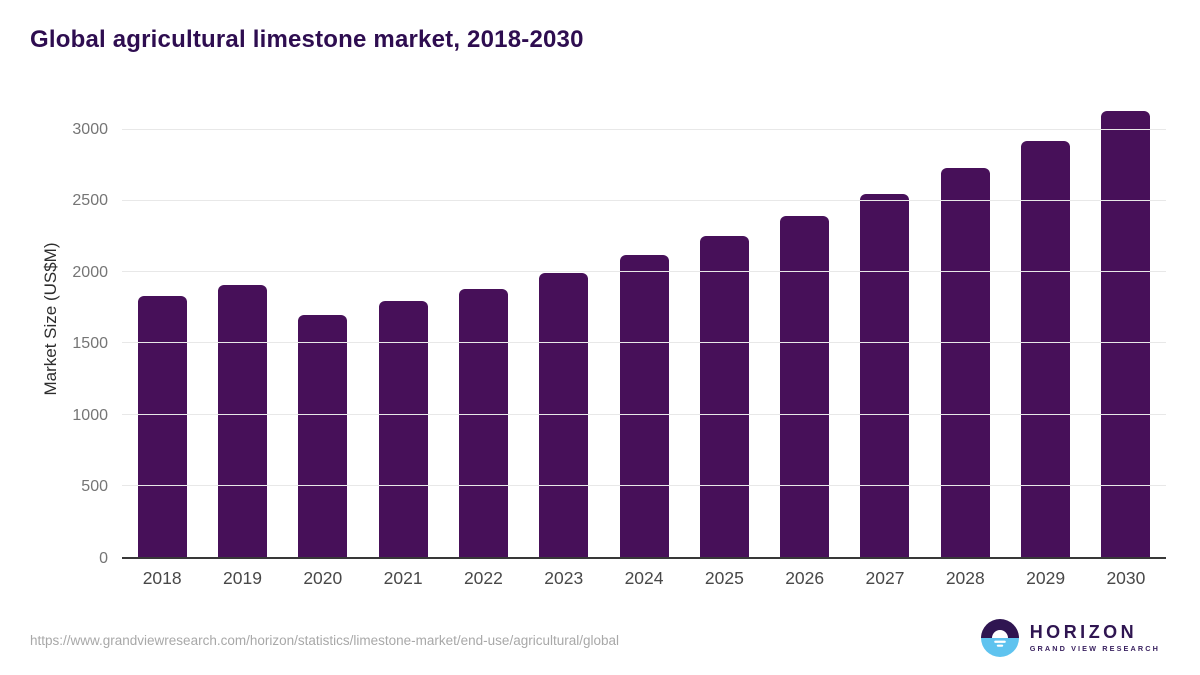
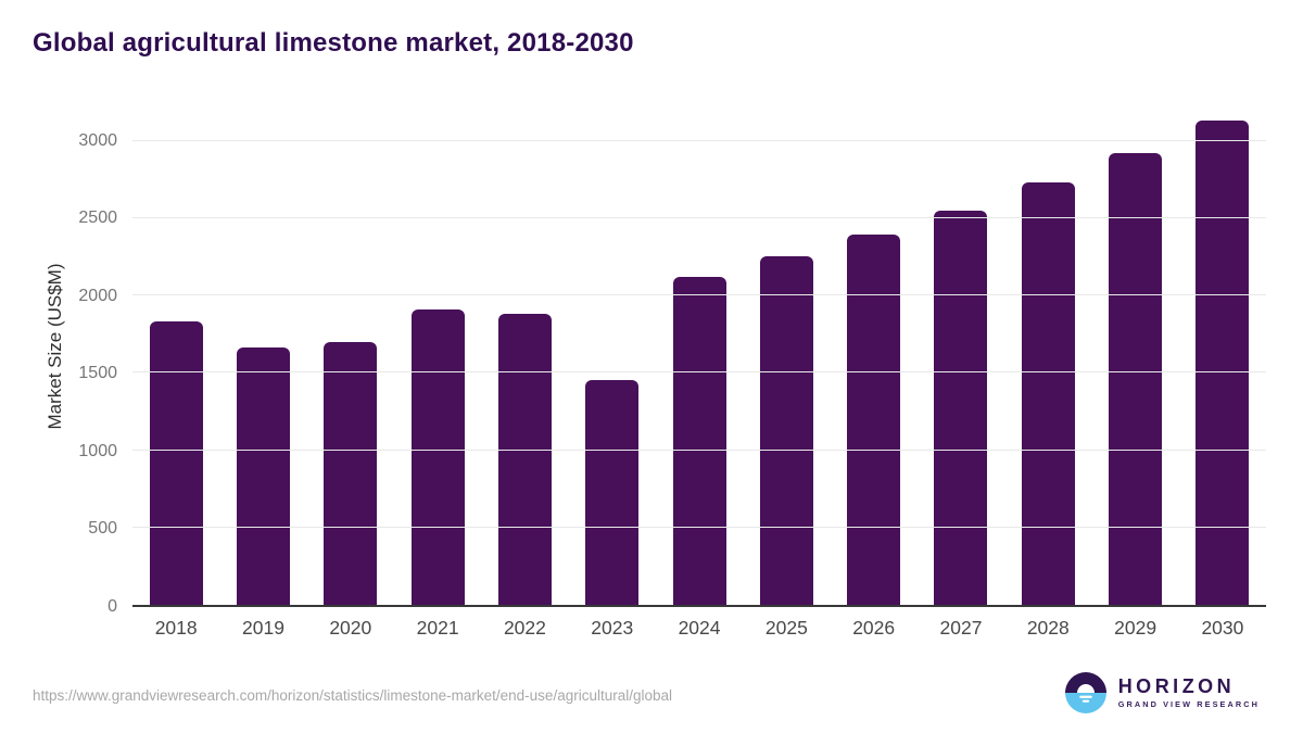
2019: 1910 -> 1660
2021: 1800 -> 1910
2023: 1990 -> 1450
